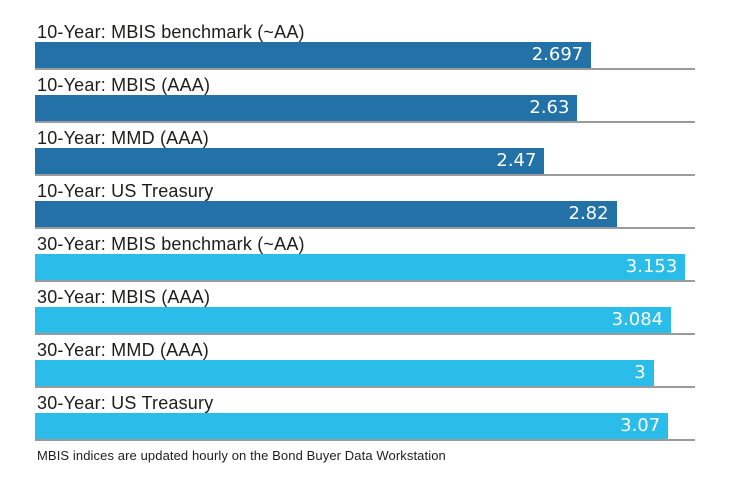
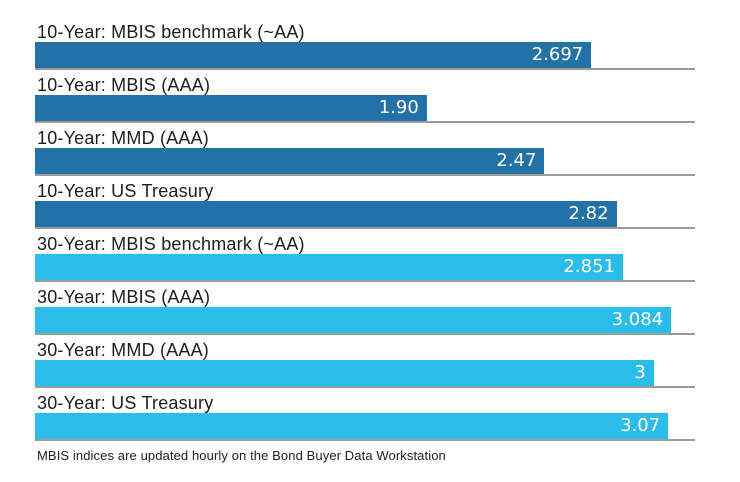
10-Year: MBIS (AAA): 2.63 -> 1.90
30-Year: MBIS benchmark (~AA): 3.153 -> 2.851
